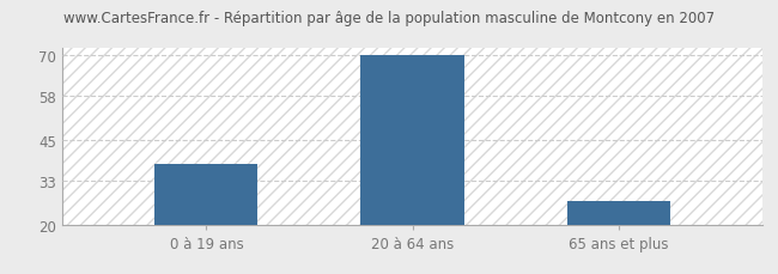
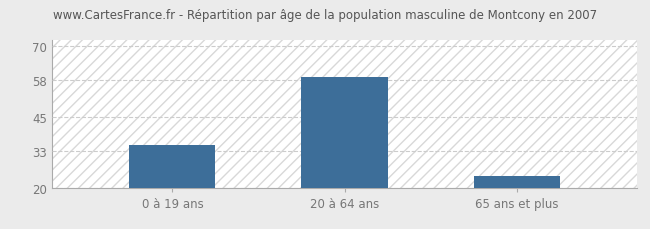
0 à 19 ans: 38 -> 35
20 à 64 ans: 70 -> 59
65 ans et plus: 27 -> 24
